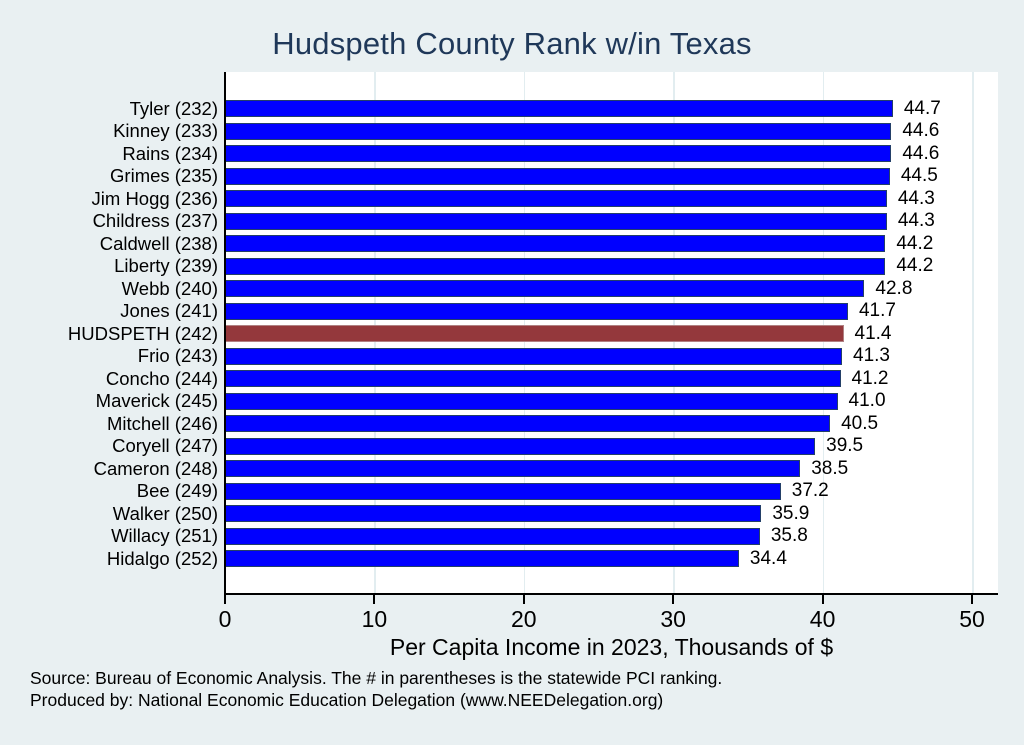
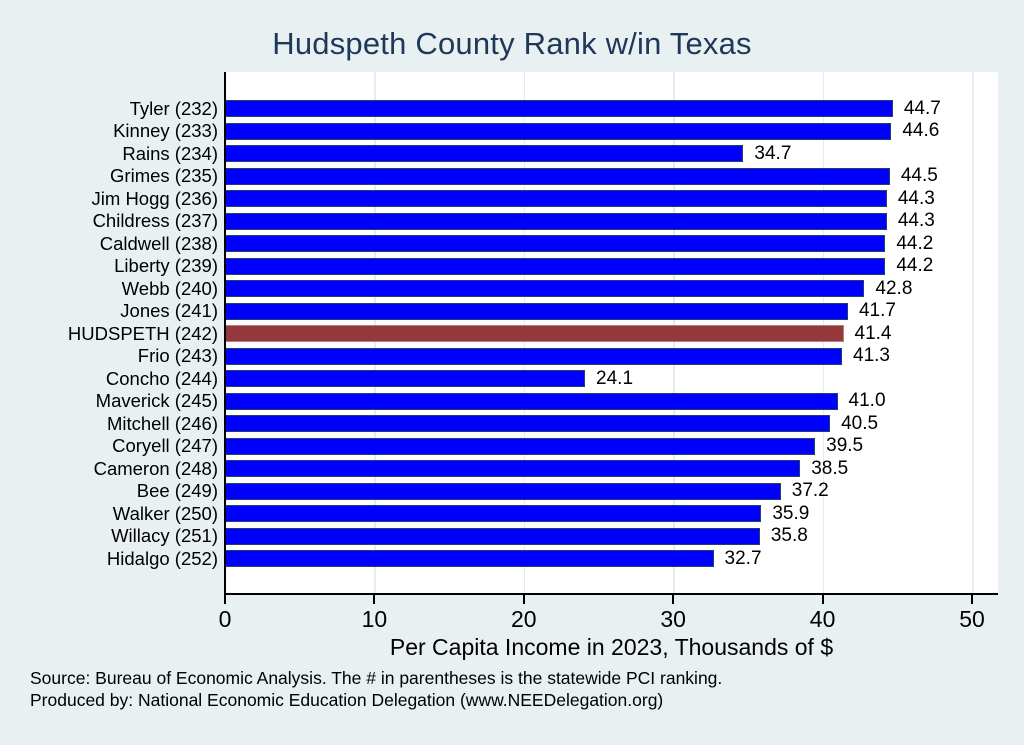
Rains (234): 44.6 -> 34.7
Concho (244): 41.2 -> 24.1
Hidalgo (252): 34.4 -> 32.7
